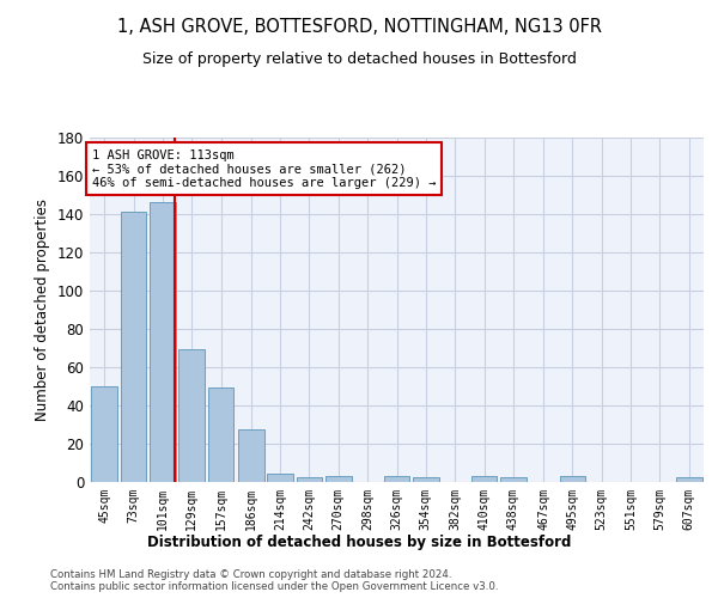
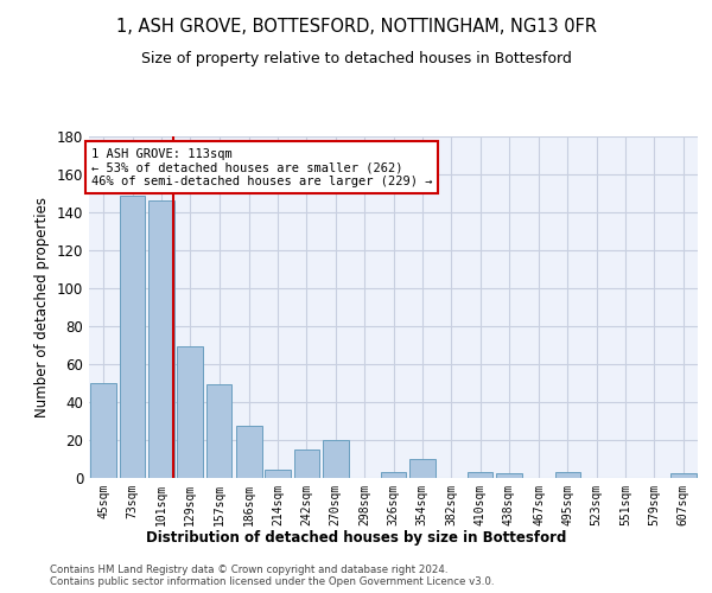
73sqm: 141 -> 149
242sqm: 2 -> 15
270sqm: 3 -> 20
354sqm: 2 -> 10
